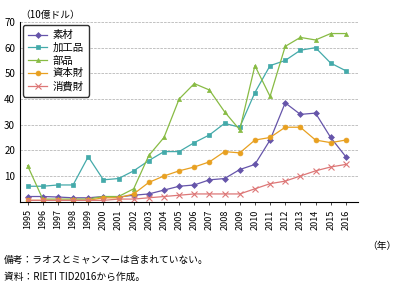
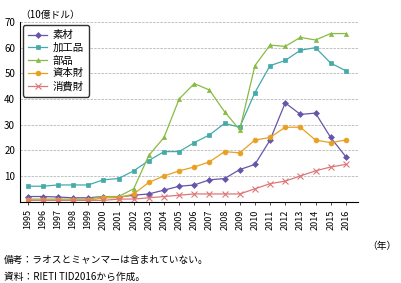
部品/1995: 14.0 -> 1.0
加工品/1999: 17.5 -> 6.5
部品/2011: 41.0 -> 61.0
